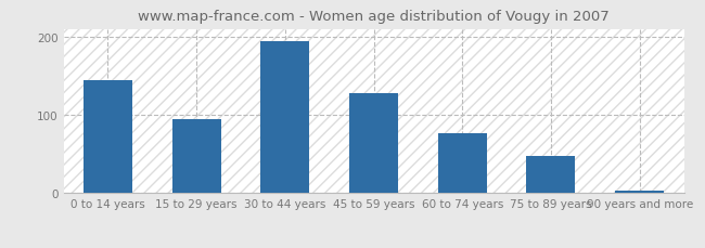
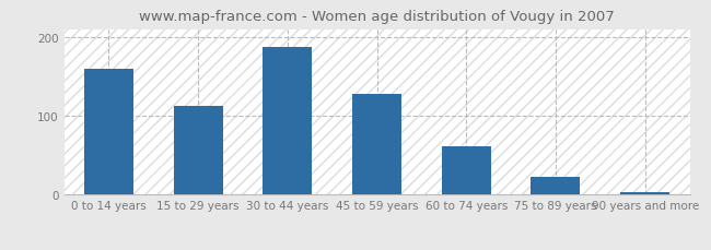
0 to 14 years: 144 -> 160
15 to 29 years: 94 -> 112
30 to 44 years: 194 -> 187
60 to 74 years: 76 -> 62
75 to 89 years: 48 -> 22
